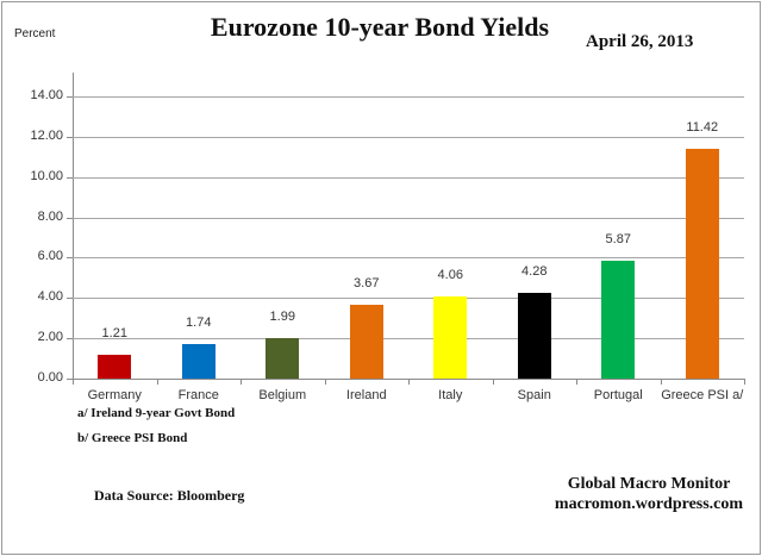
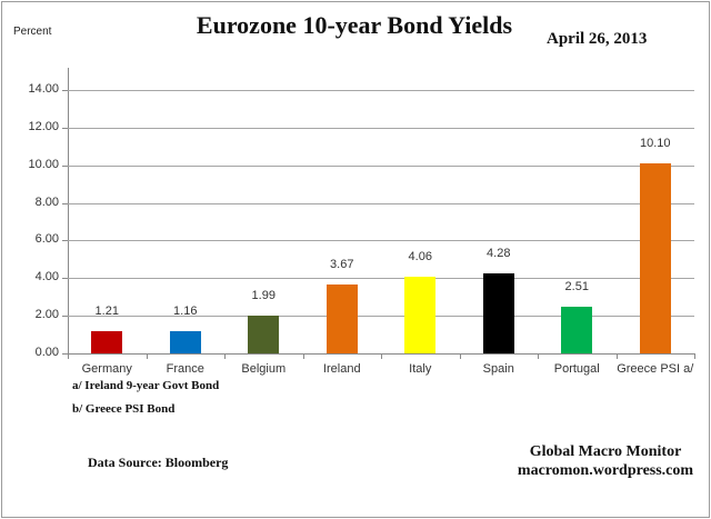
France: 1.74 -> 1.16
Portugal: 5.87 -> 2.51
Greece PSI a/: 11.42 -> 10.10
